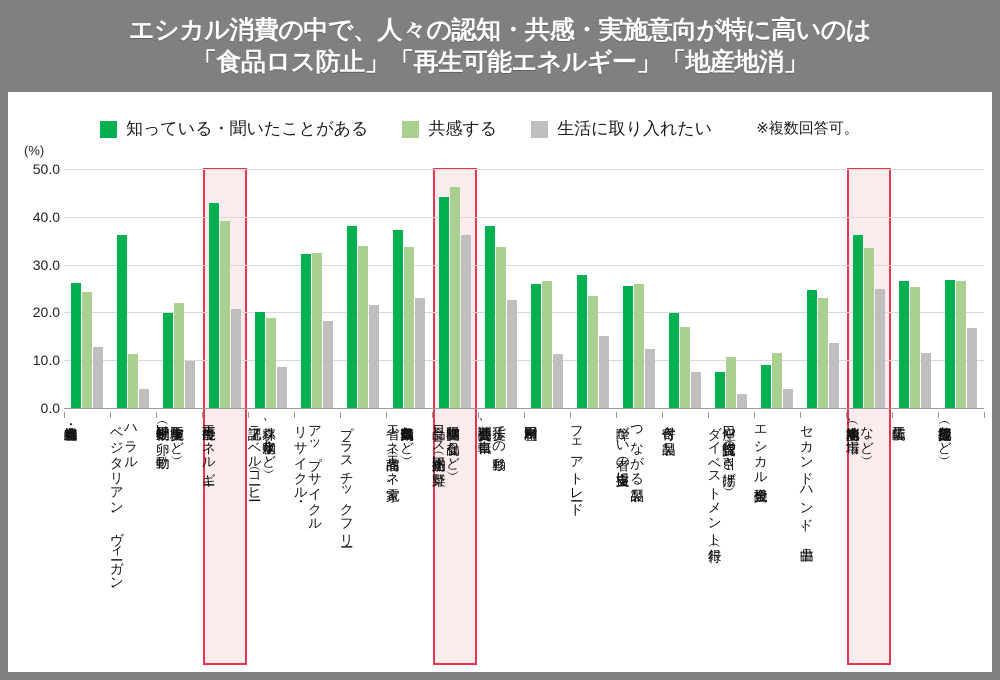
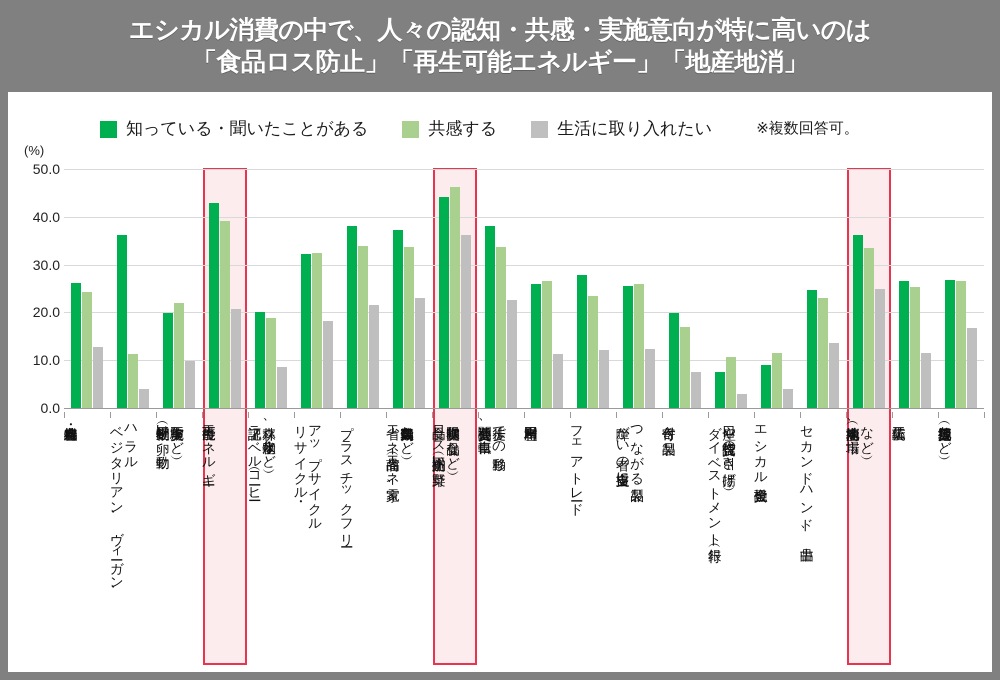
生活に取り入れたい/フェアトレード: 15 -> 12
